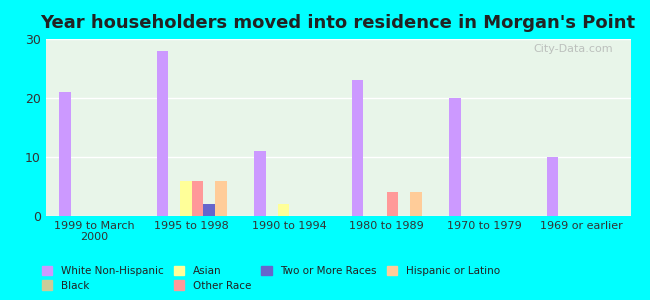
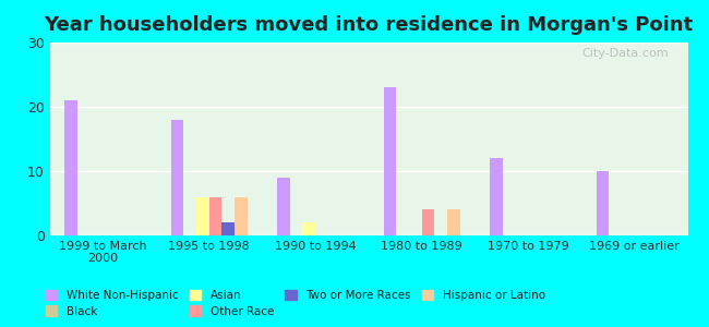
White Non-Hispanic/1995 to 1998: 28 -> 18
White Non-Hispanic/1990 to 1994: 11 -> 9
White Non-Hispanic/1970 to 1979: 20 -> 12
